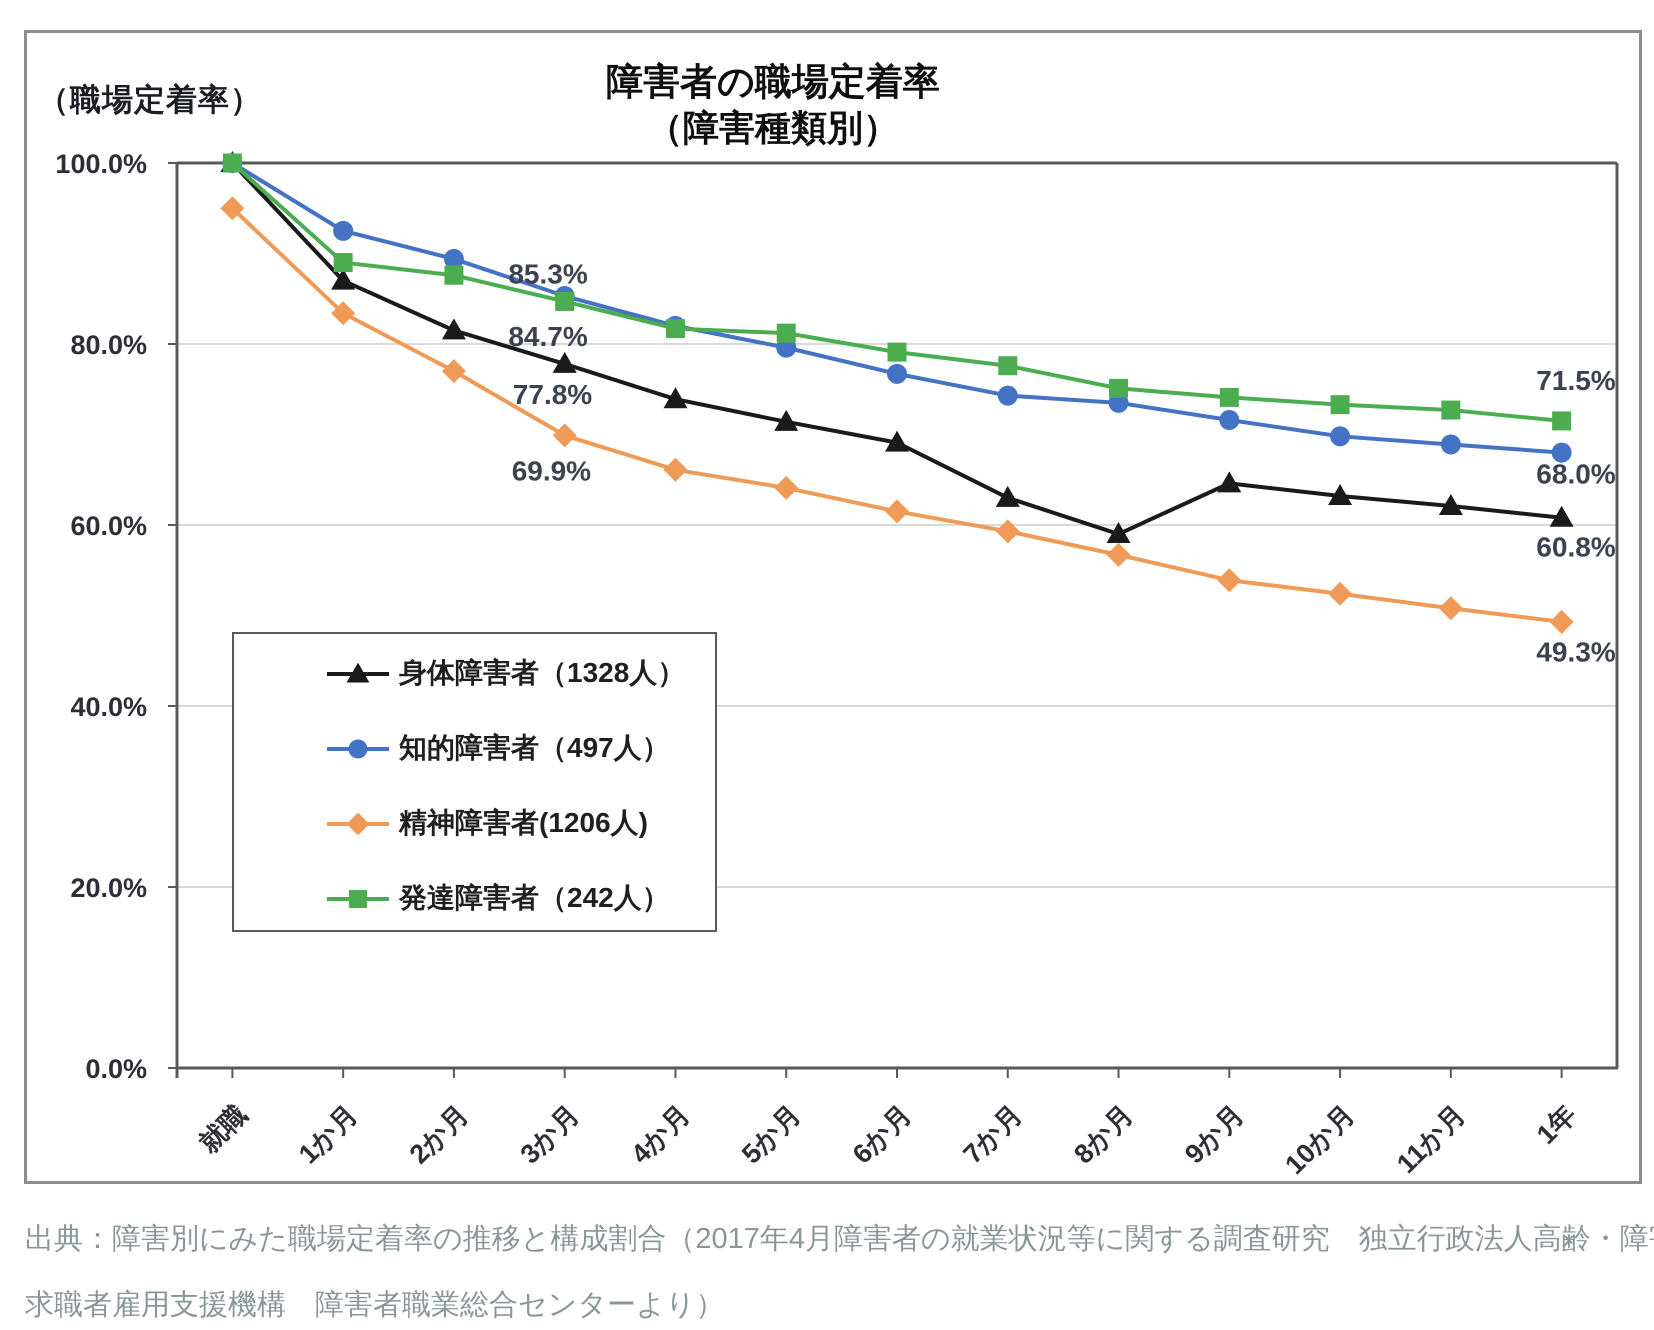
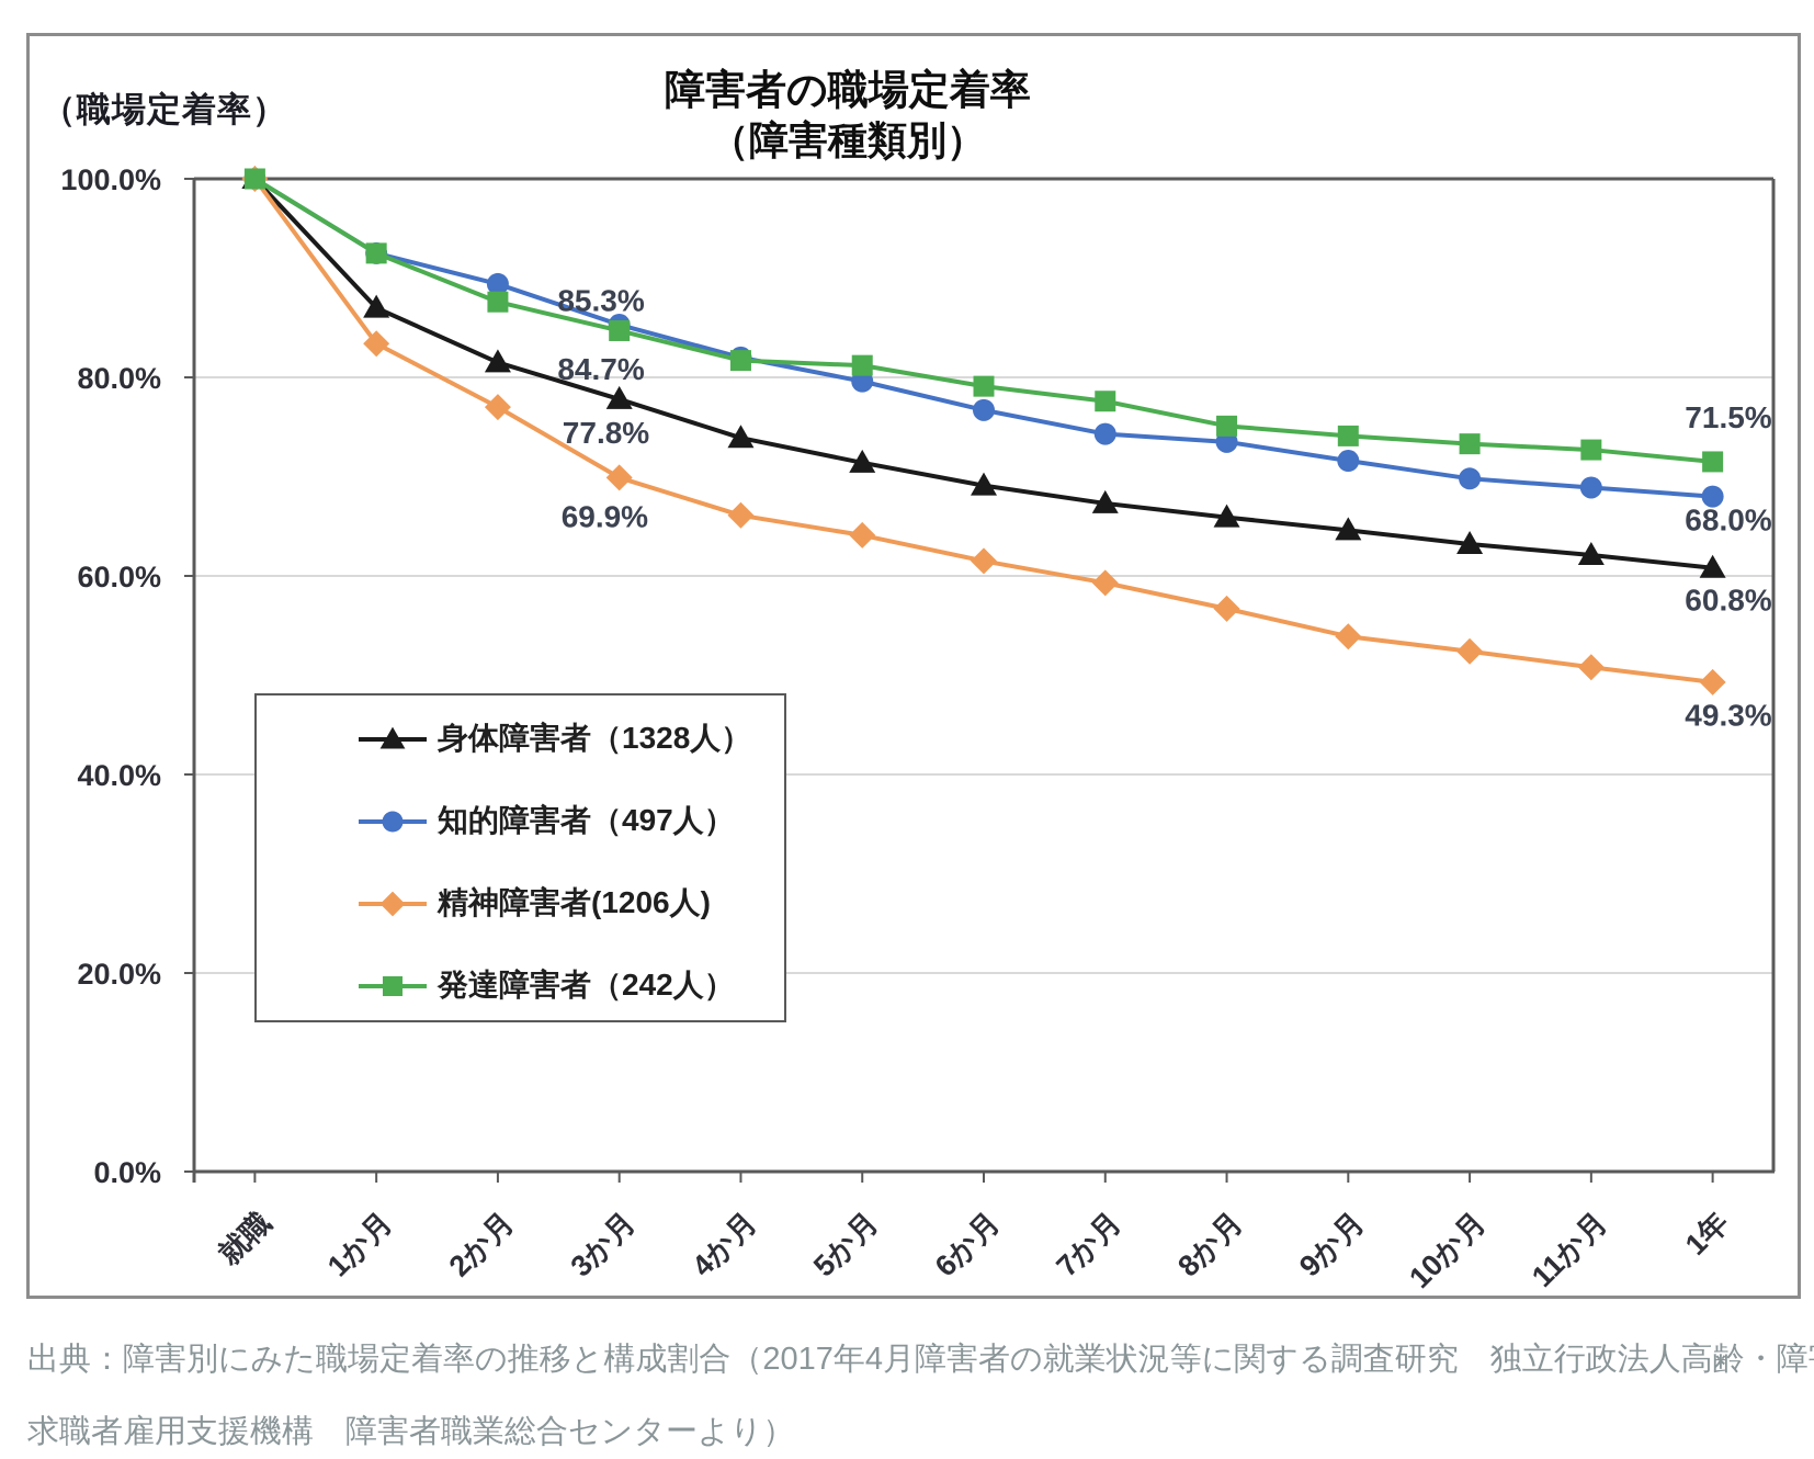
精神障害者(1206人)/就職: 95% -> 100%
発達障害者（242人）/1か月: 89% -> 92%
身体障害者（1328人）/7か月: 63% -> 67%
身体障害者（1328人）/8か月: 59% -> 66%
